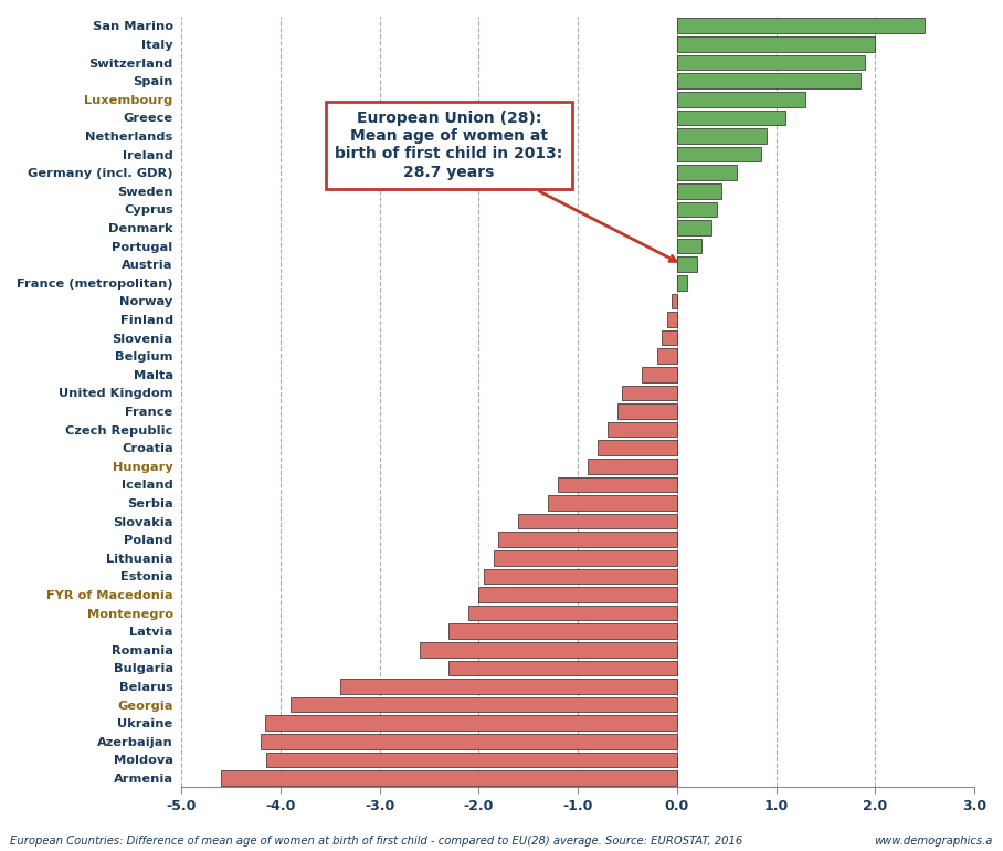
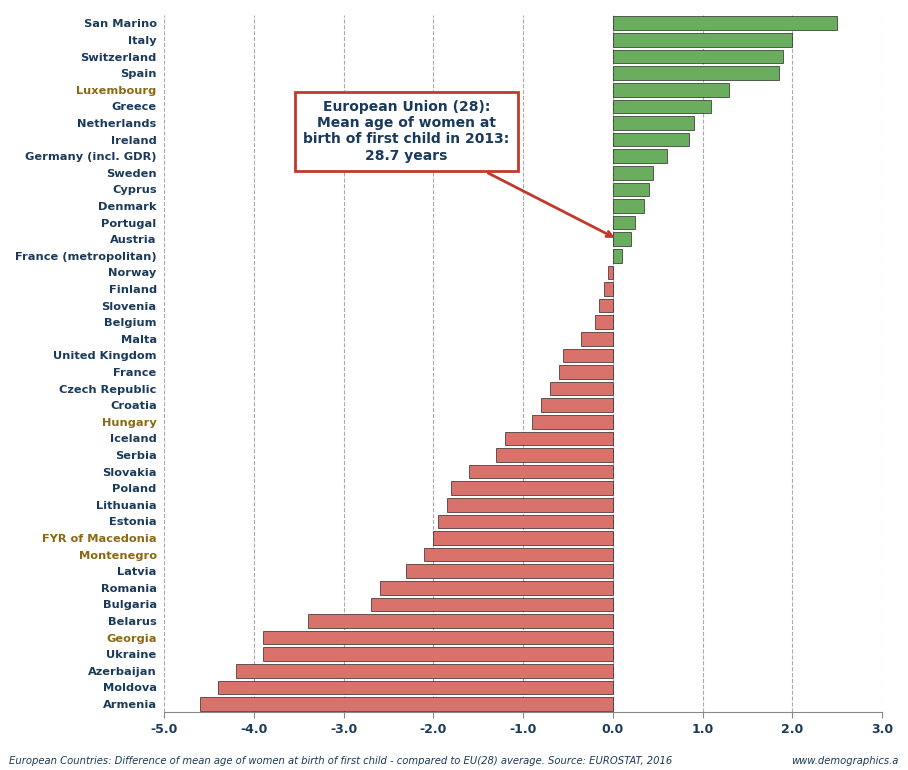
Bulgaria: -2.30 -> -2.70
Ukraine: -4.16 -> -3.90
Moldova: -4.14 -> -4.40
